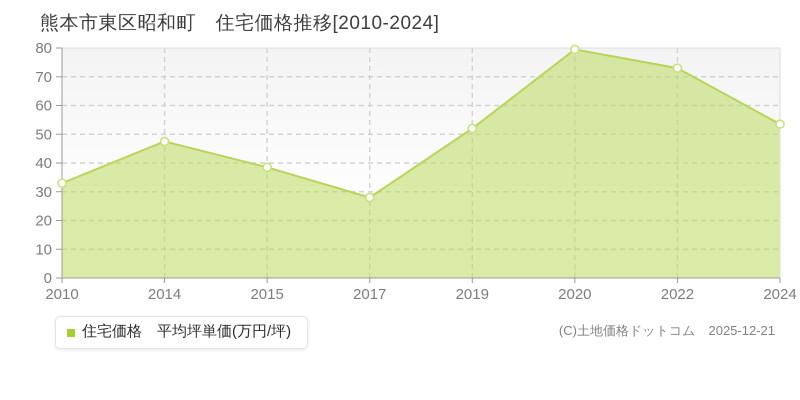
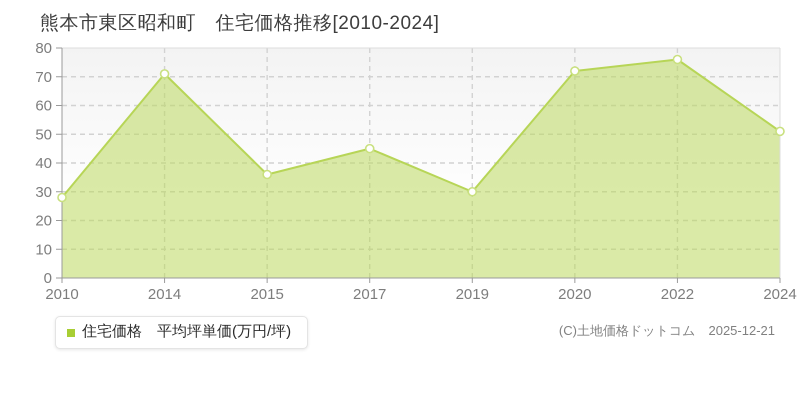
2010: 33 -> 28
2014: 48 -> 71
2015: 38 -> 36
2017: 28 -> 45
2019: 52 -> 30
2020: 80 -> 72
2022: 73 -> 76
2024: 54 -> 51
